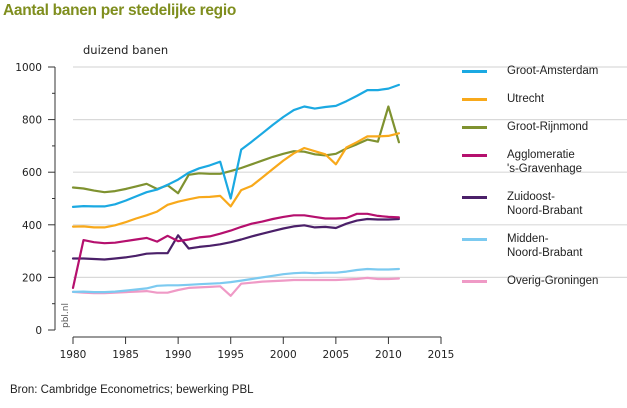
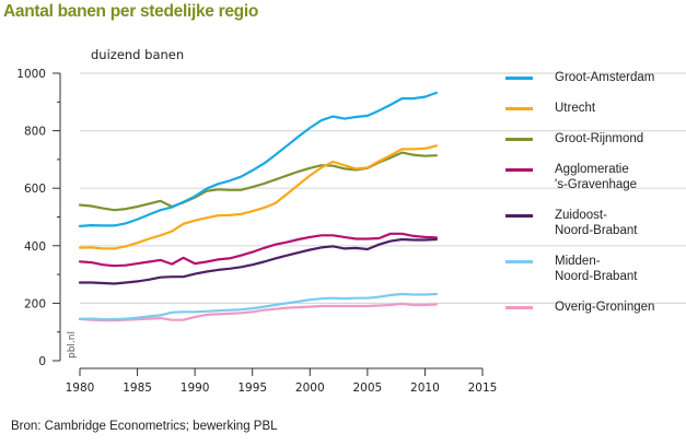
Agglomeratie 's-Gravenhage/1980: 160 -> 340
Groot-Rijnmond/1990: 520 -> 570
Zuidoost- Noord-Brabant/1990: 360 -> 300
Groot-Amsterdam/1995: 500 -> 660
Utrecht/1995: 470 -> 520
Overig-Groningen/1995: 130 -> 170
Utrecht/2005: 630 -> 670
Groot-Rijnmond/2010: 850 -> 710
